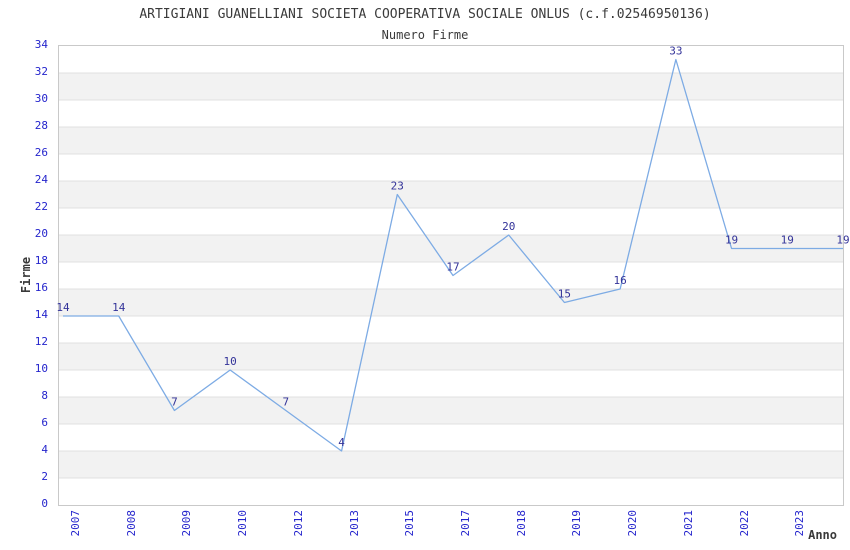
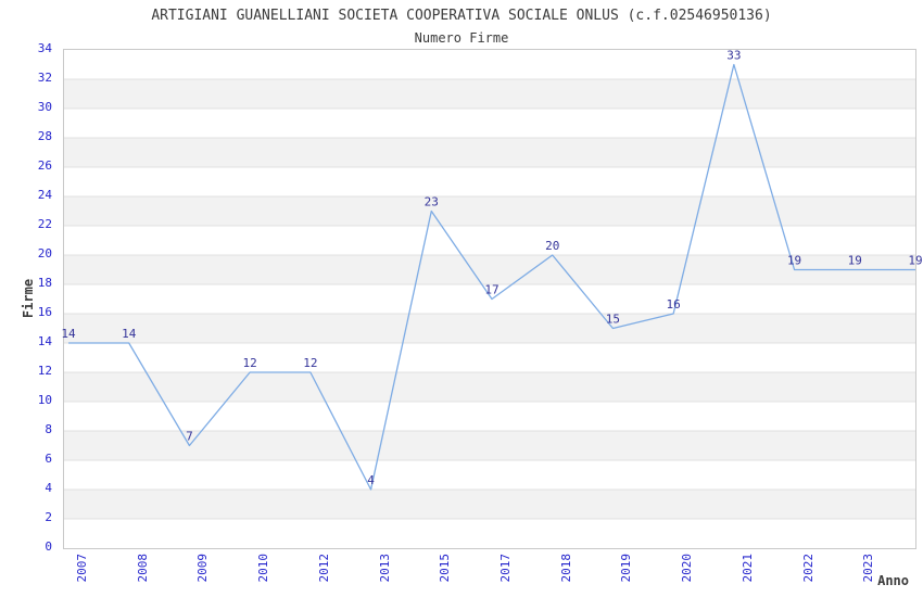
2010: 10 -> 12
2012: 7 -> 12
